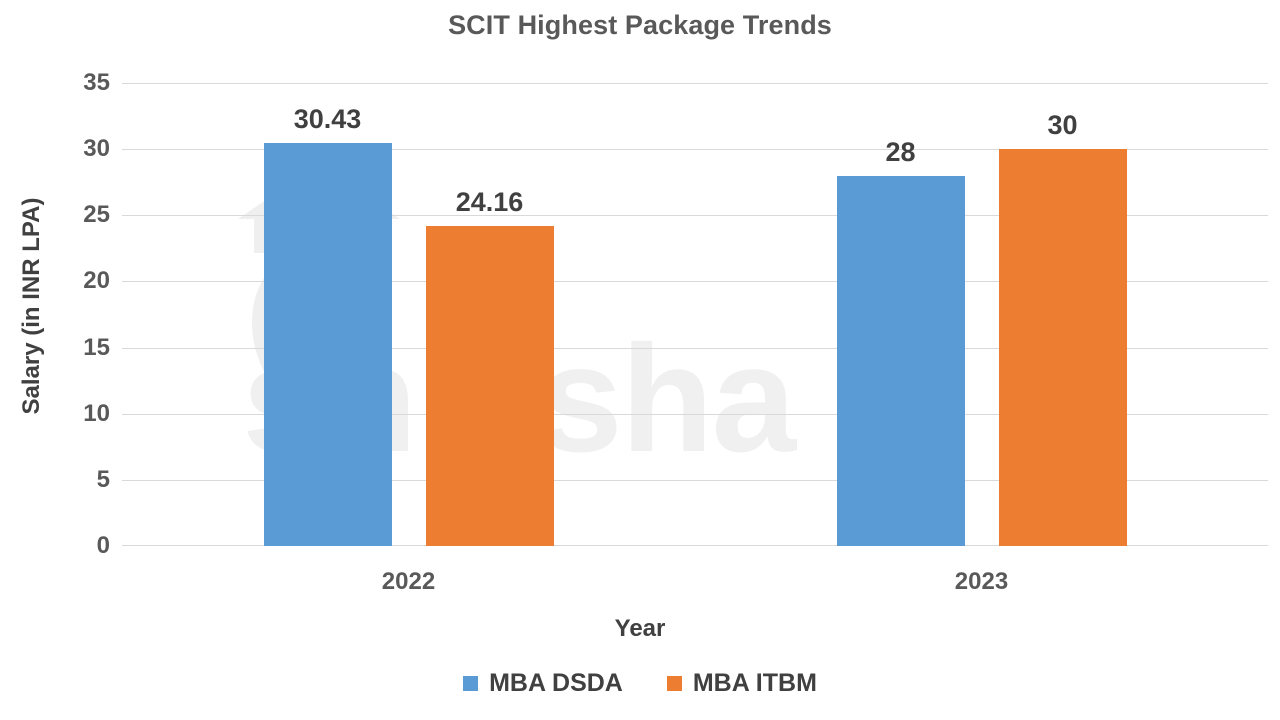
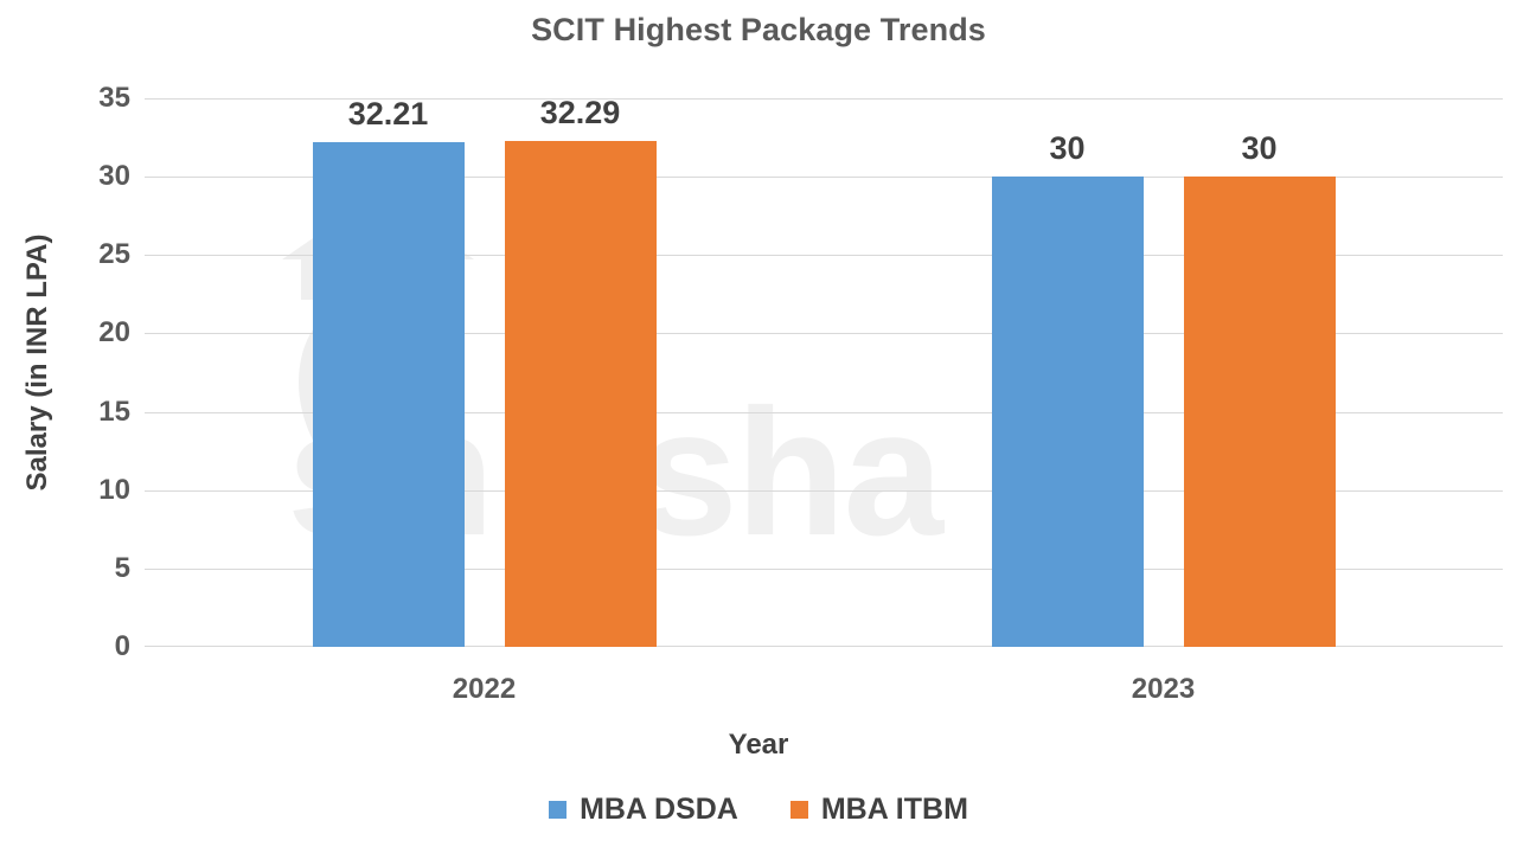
MBA DSDA/2022: 30.43 -> 32.21
MBA ITBM/2022: 24.16 -> 32.29
MBA DSDA/2023: 28 -> 30
